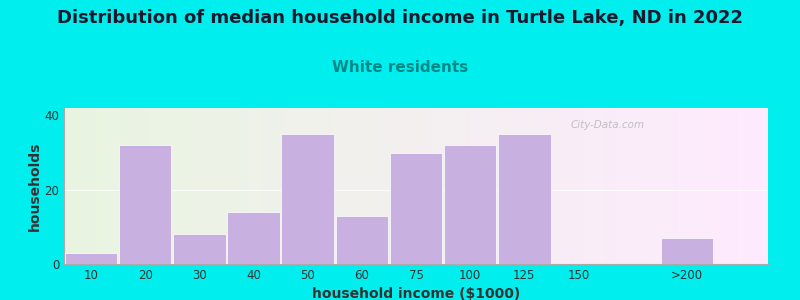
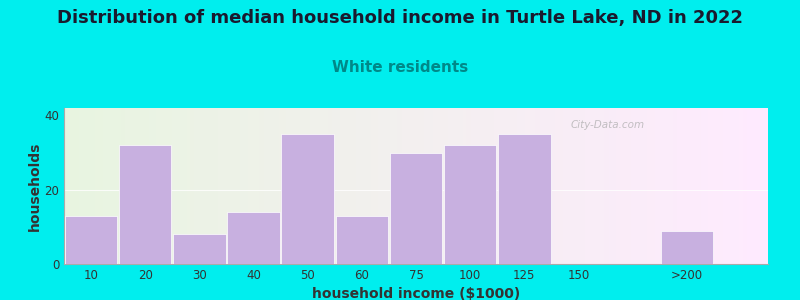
10: 3 -> 13
>200: 7 -> 9
